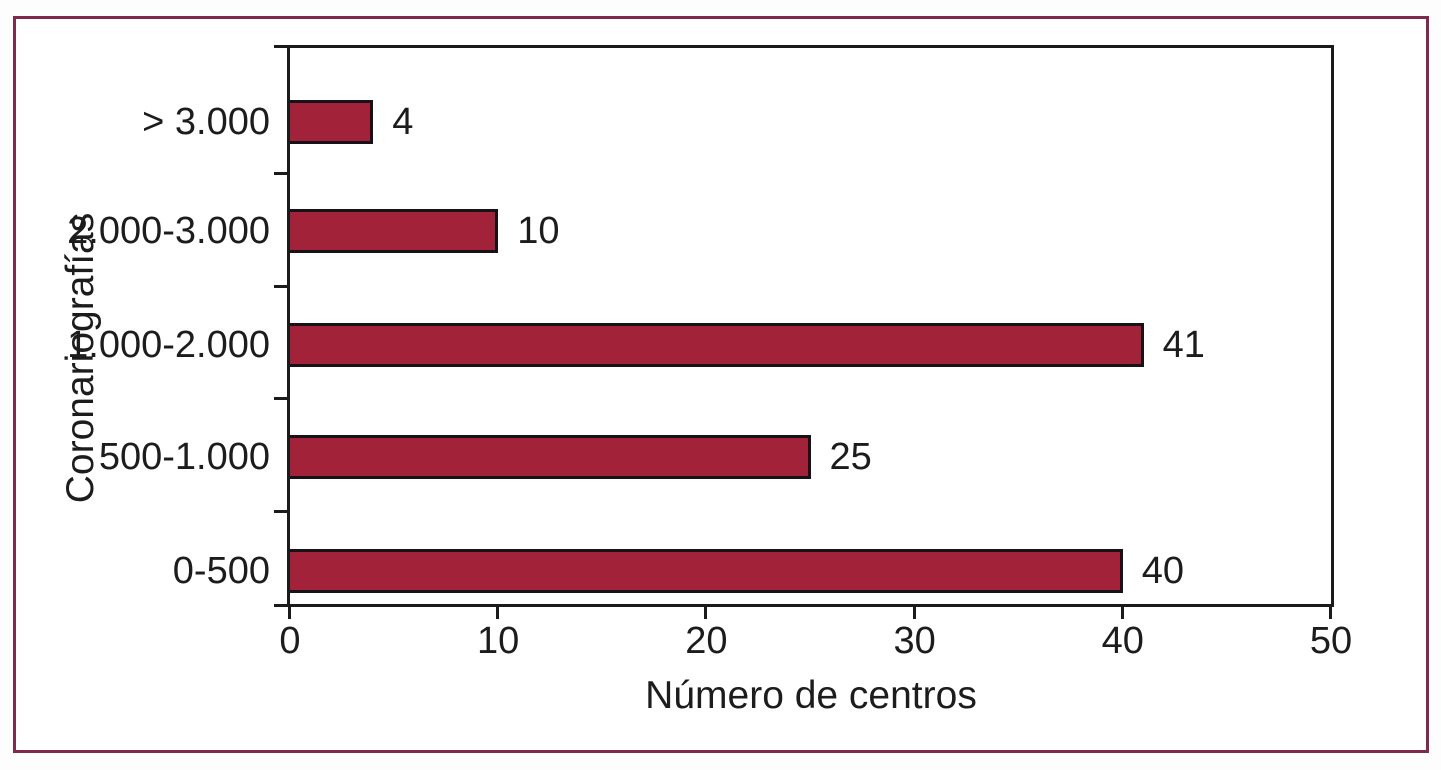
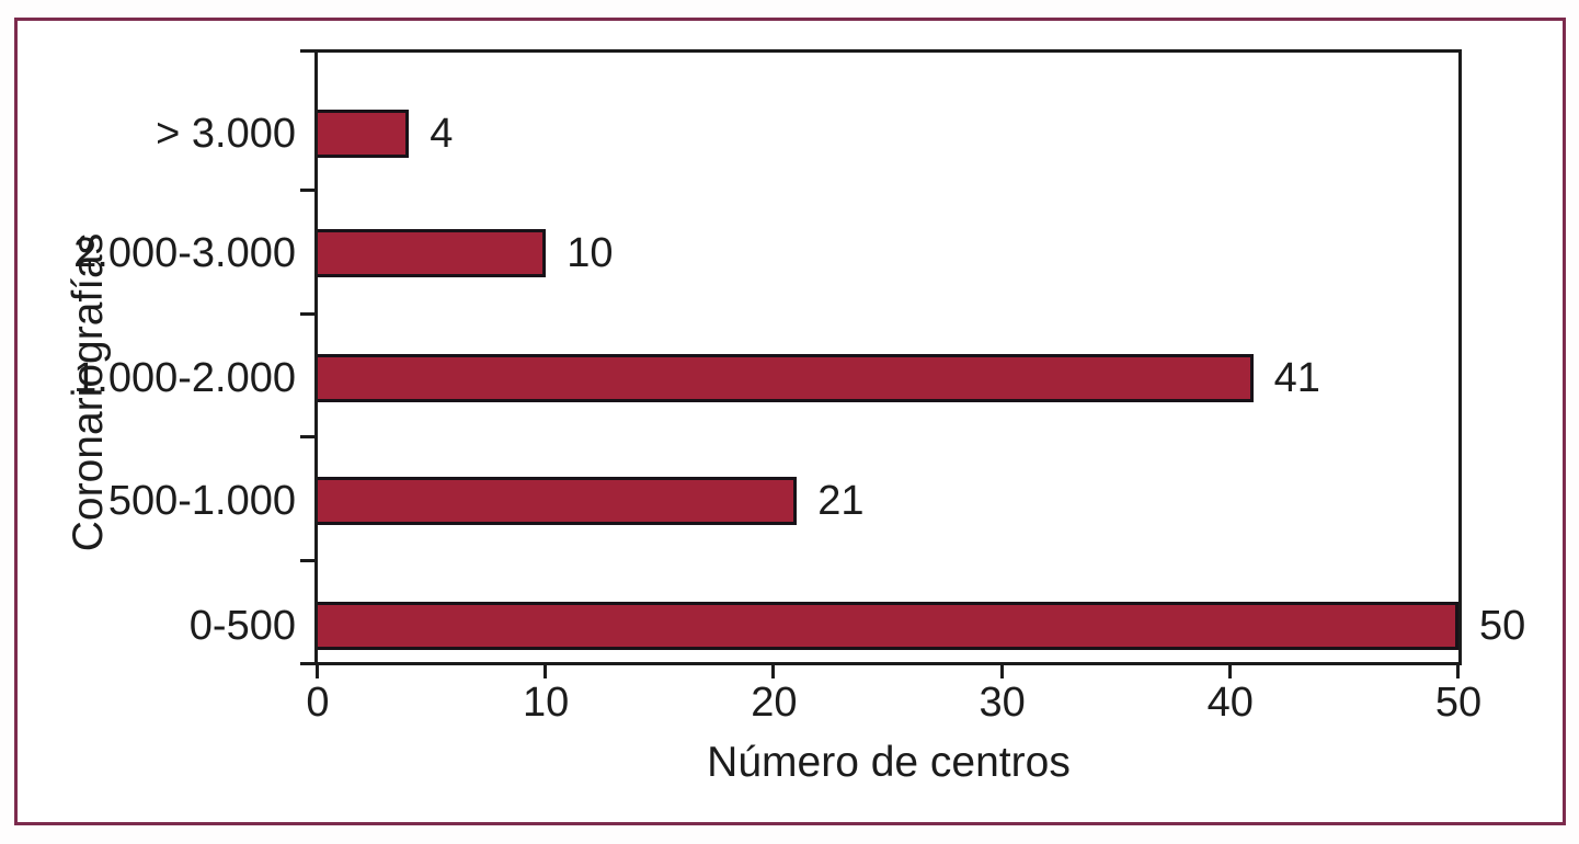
500-1.000: 25 -> 21
0-500: 40 -> 50
